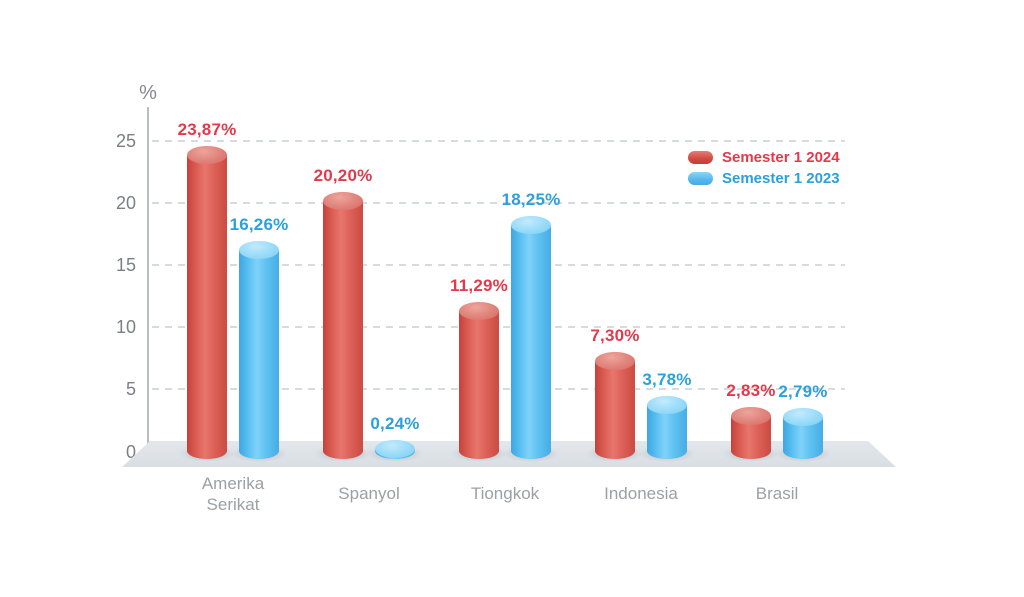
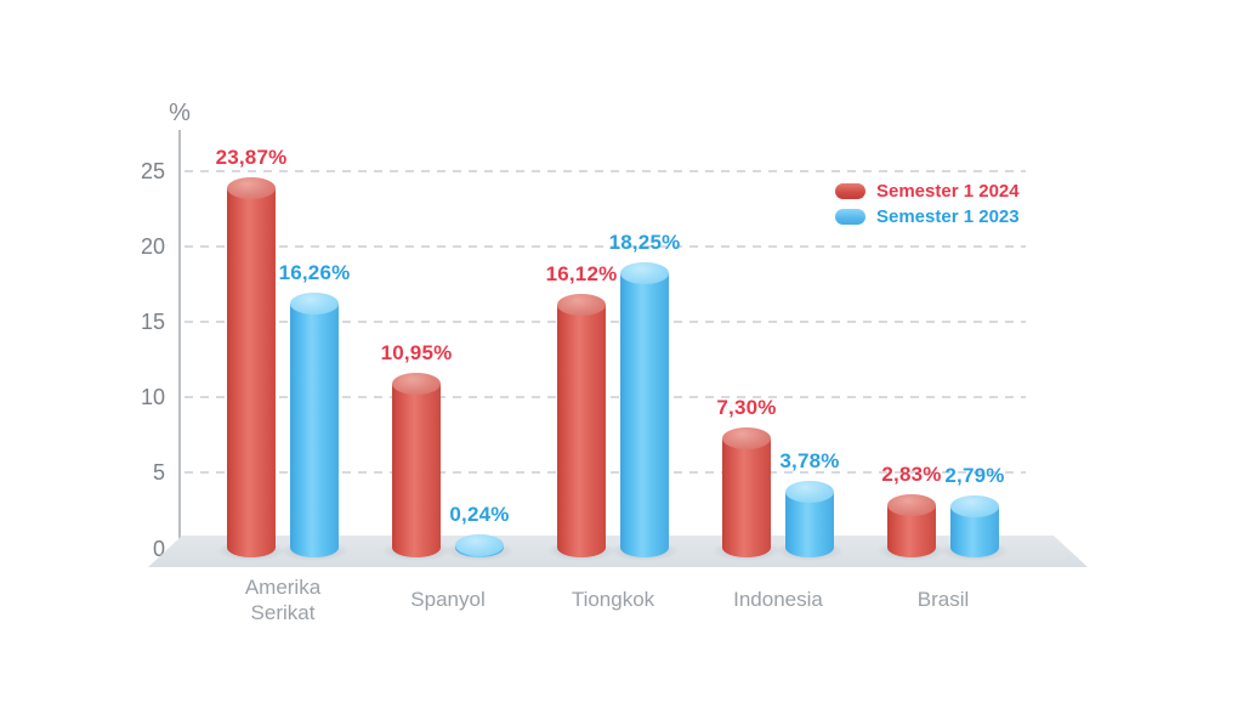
Semester 1 2024/Spanyol: 20,20% -> 10,95%
Semester 1 2024/Tiongkok: 11,29% -> 16,12%
